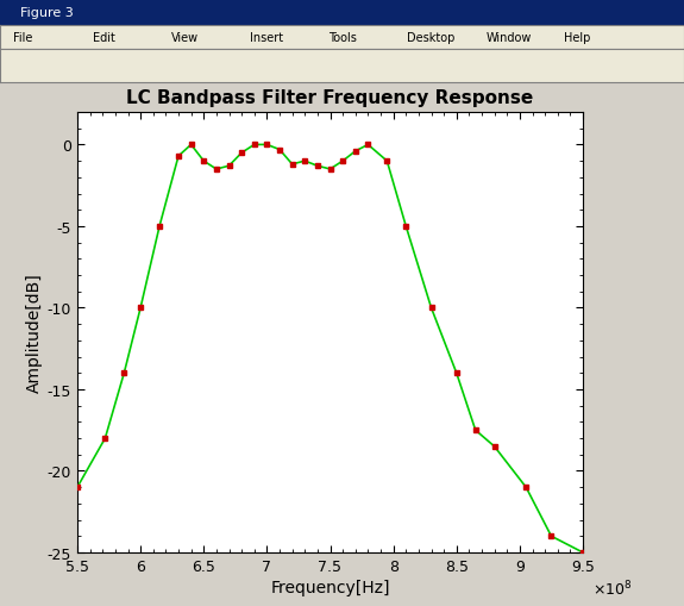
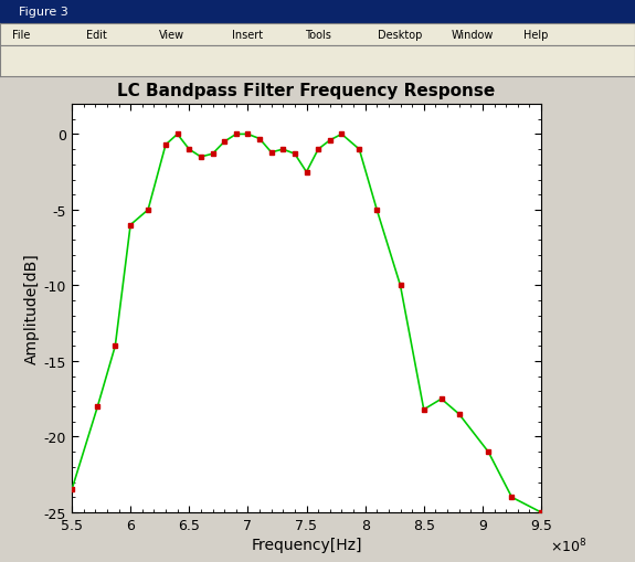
5.5: -21.0 -> -23.5
6: -10.0 -> -6.0
7.5: -1.5 -> -2.5
8.5: -14.0 -> -18.2
